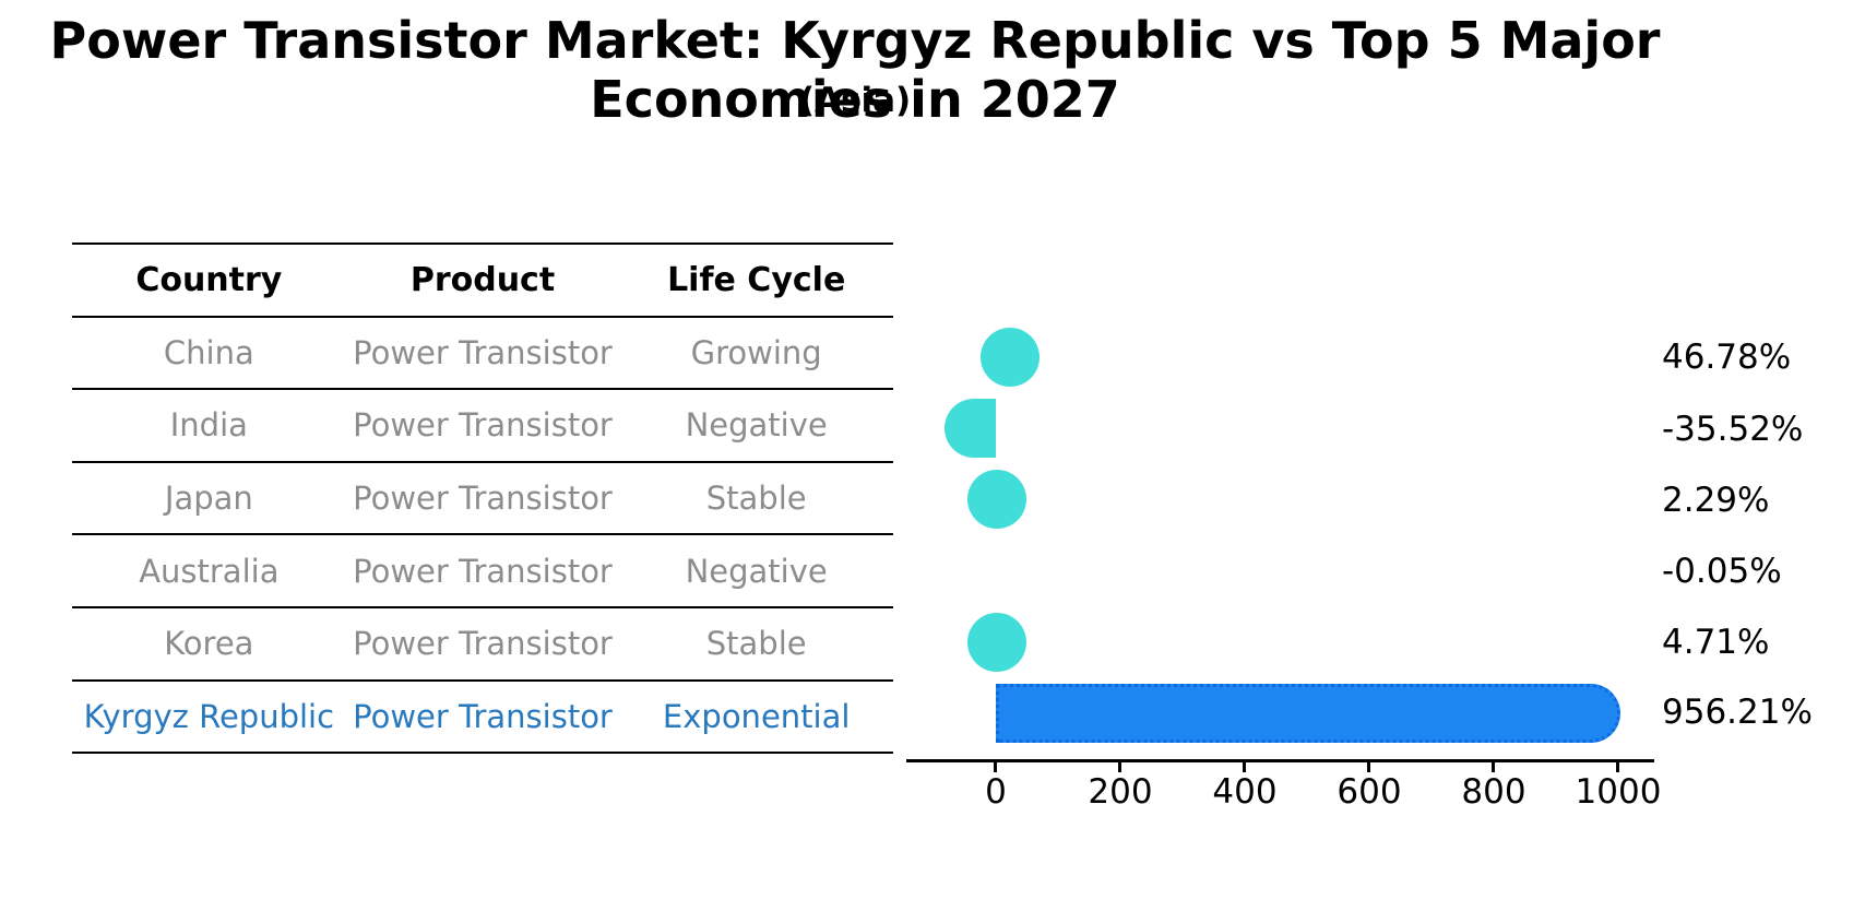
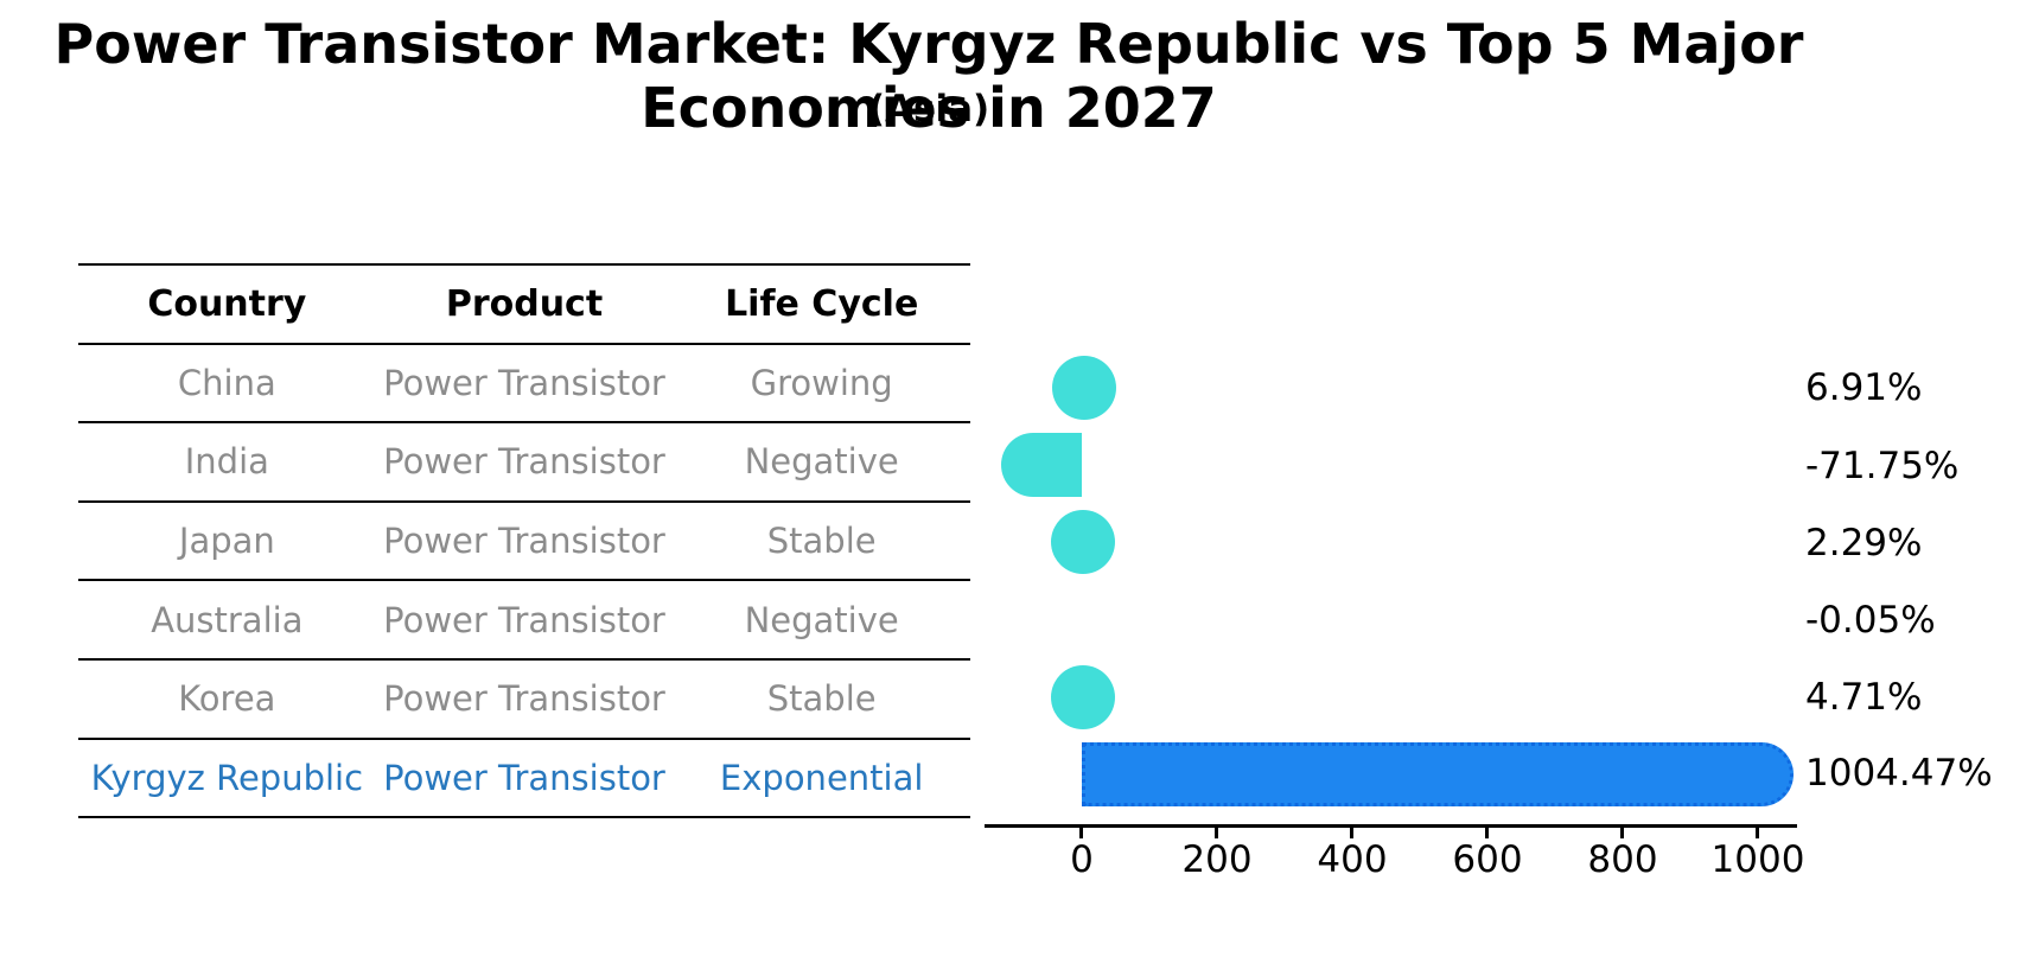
China: 46.78% -> 6.91%
India: -35.52% -> -71.75%
Kyrgyz Republic: 956.21% -> 1004.47%
